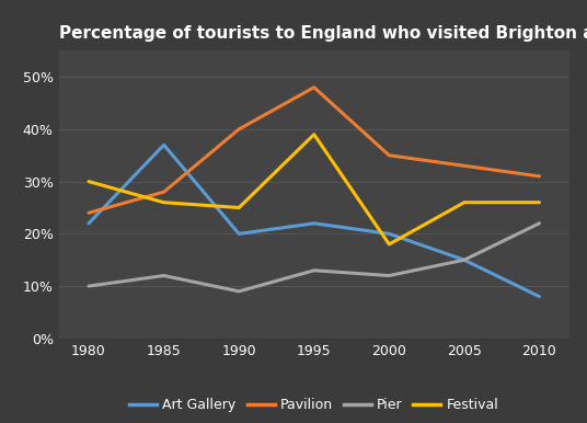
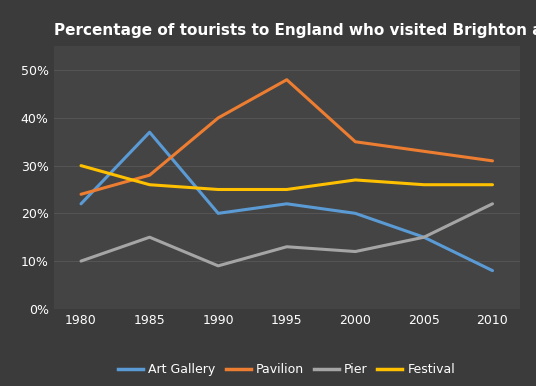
Pier/1985: 12% -> 15%
Festival/1995: 39% -> 25%
Festival/2000: 18% -> 27%
